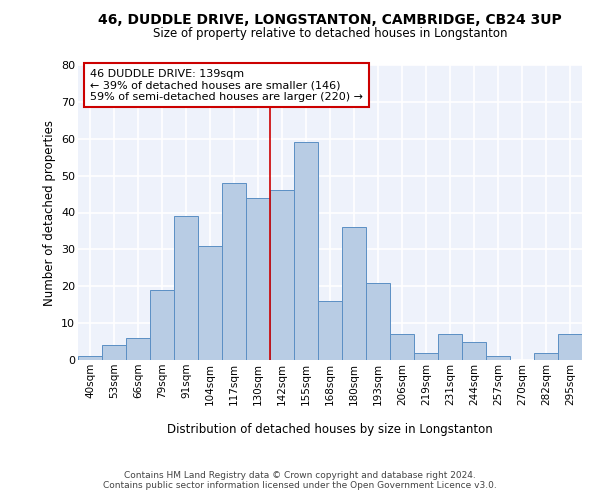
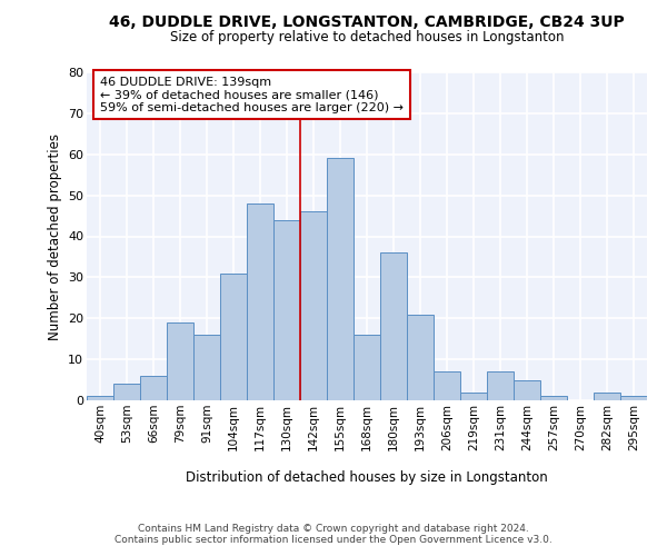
91sqm: 39 -> 16
295sqm: 7 -> 1
